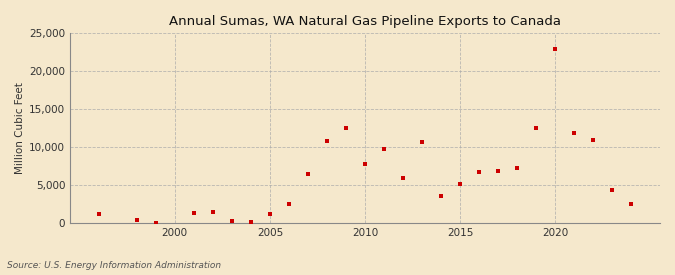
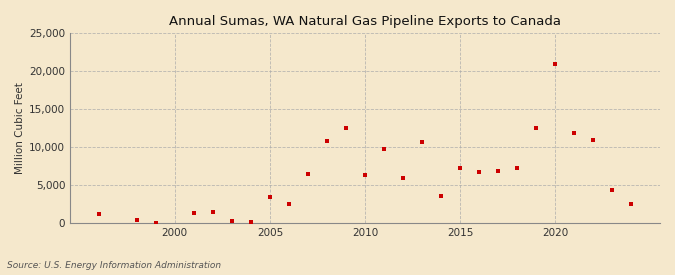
2005: 1,200 -> 3,400
2010: 7,800 -> 6,400
2015: 5,200 -> 7,200
2020: 22,900 -> 21,000
